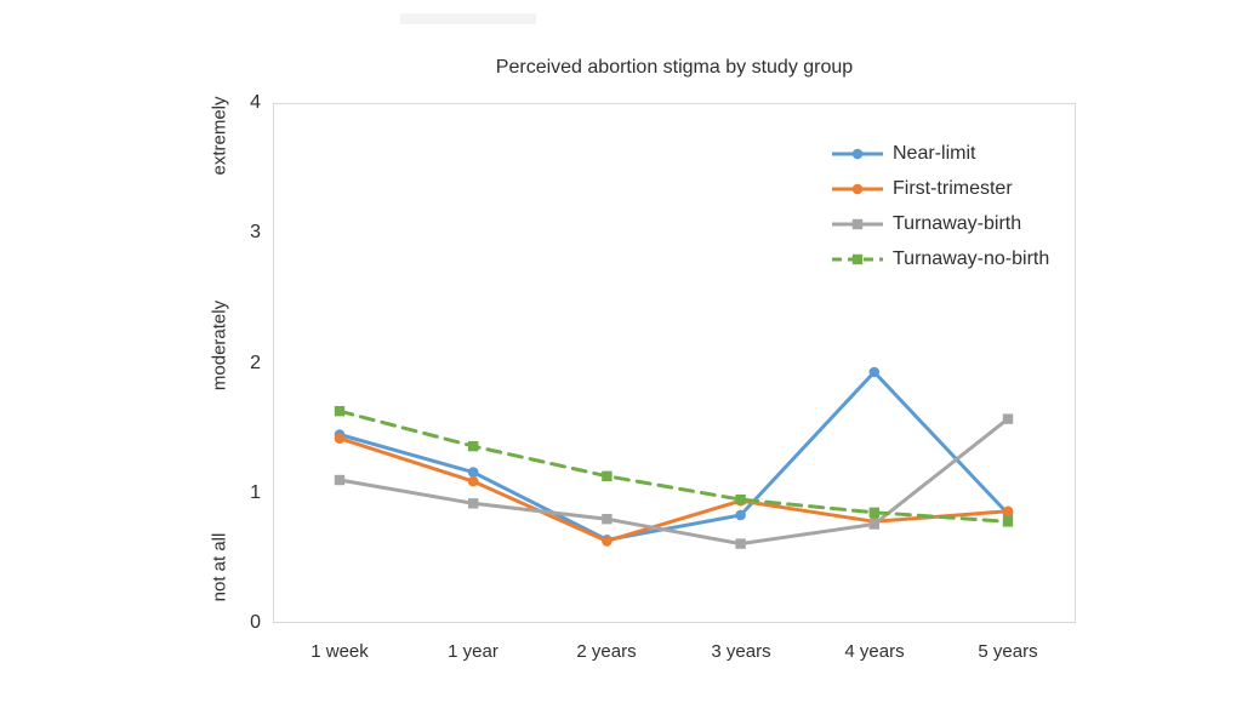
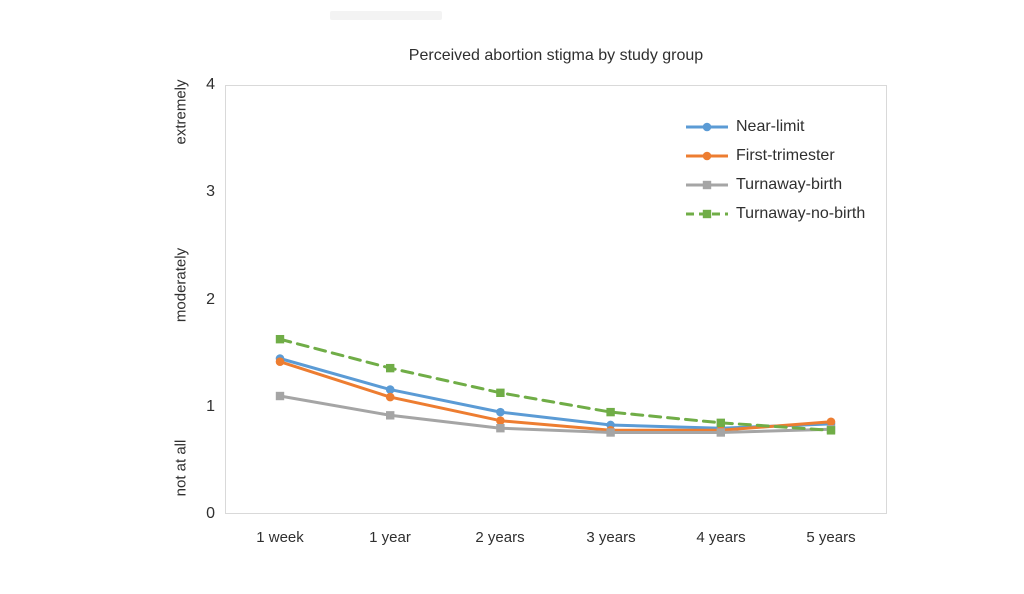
Near-limit/2 years: 0.64 -> 0.95
First-trimester/2 years: 0.63 -> 0.87
First-trimester/3 years: 0.94 -> 0.78
Turnaway-birth/3 years: 0.61 -> 0.76
Near-limit/4 years: 1.93 -> 0.80
Turnaway-birth/5 years: 1.57 -> 0.79
